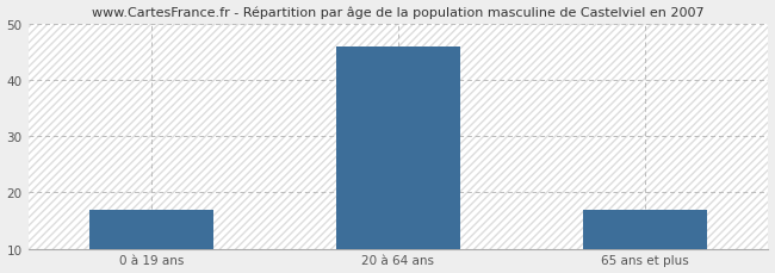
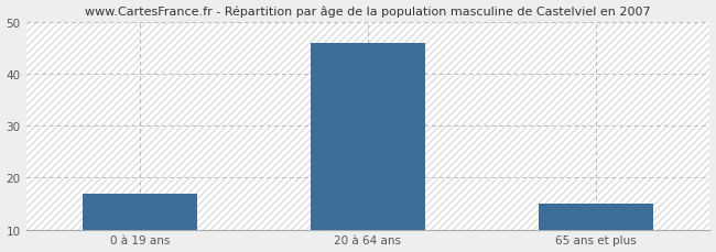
65 ans et plus: 17 -> 15
